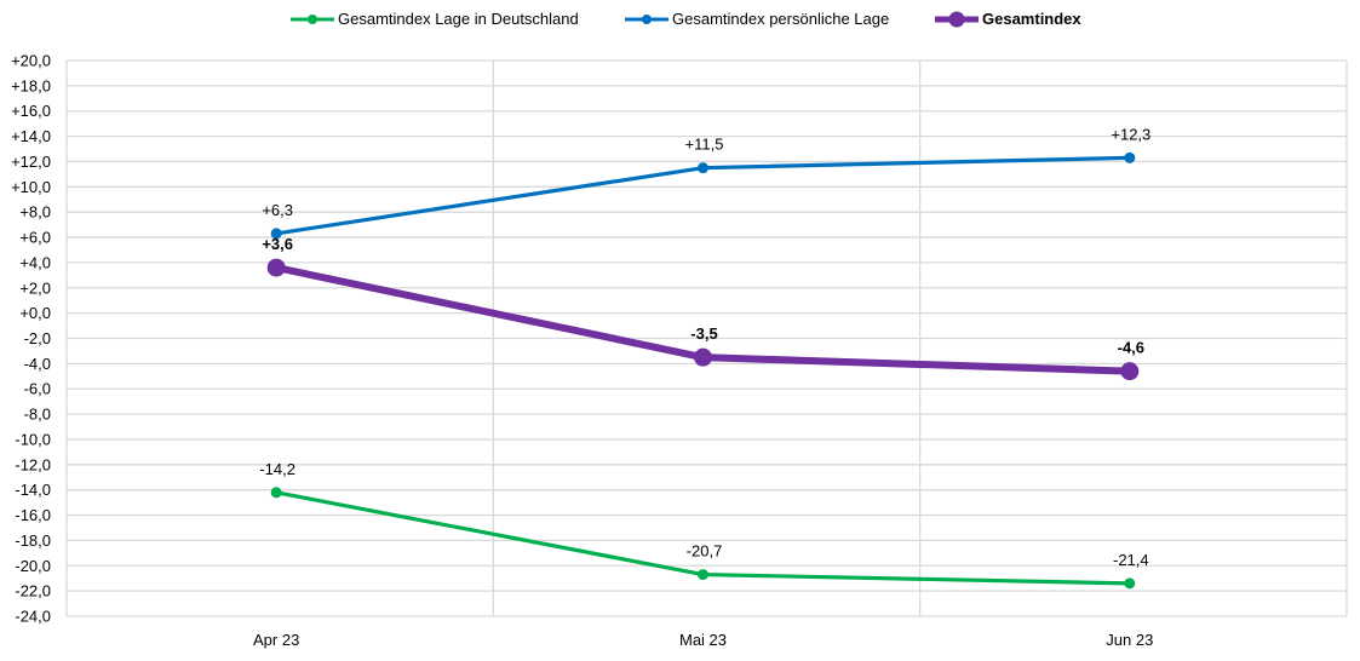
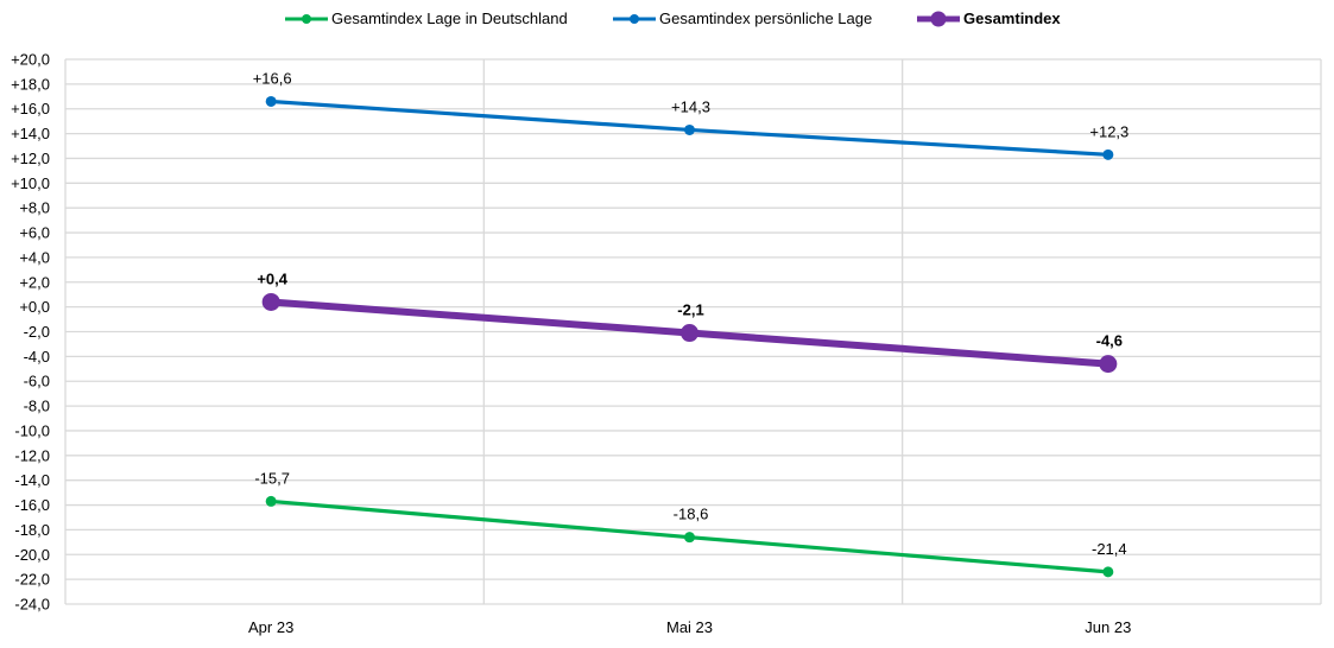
Gesamtindex Lage in Deutschland/Apr 23: -14,2 -> -15,7
Gesamtindex persönliche Lage/Apr 23: +6,3 -> +16,6
Gesamtindex/Apr 23: +3,6 -> +0,4
Gesamtindex Lage in Deutschland/Mai 23: -20,7 -> -18,6
Gesamtindex persönliche Lage/Mai 23: +11,5 -> +14,3
Gesamtindex/Mai 23: -3,5 -> -2,1
